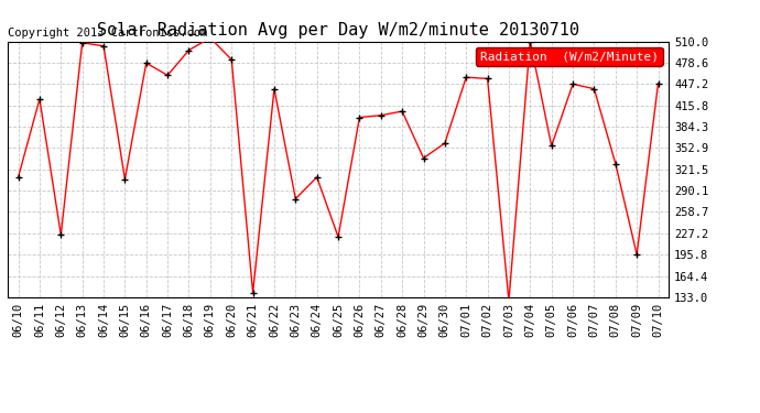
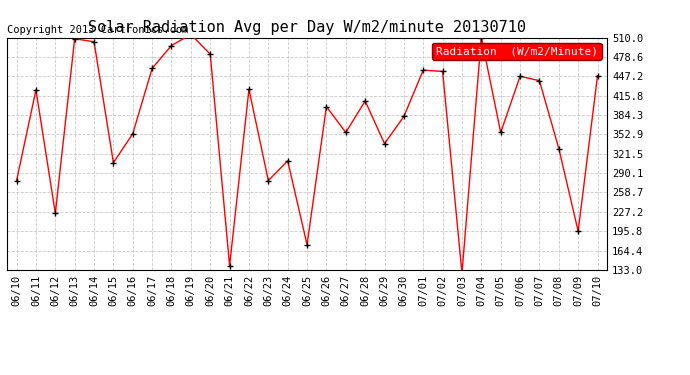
06/10: 310 -> 278
06/16: 478 -> 354
06/22: 440 -> 426
06/25: 222 -> 174
06/27: 401 -> 356
06/30: 360 -> 382
